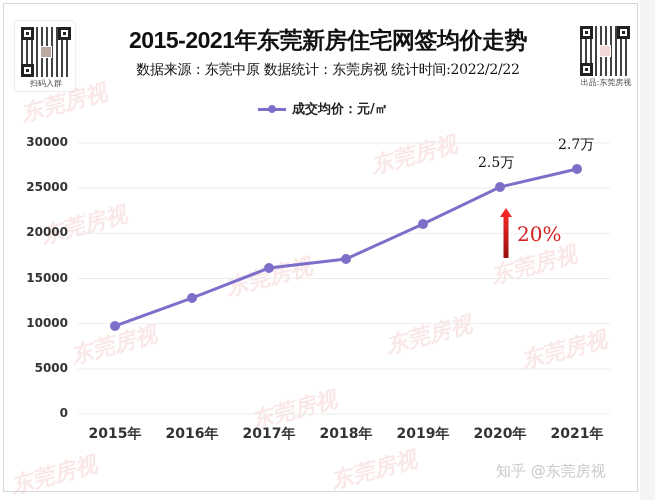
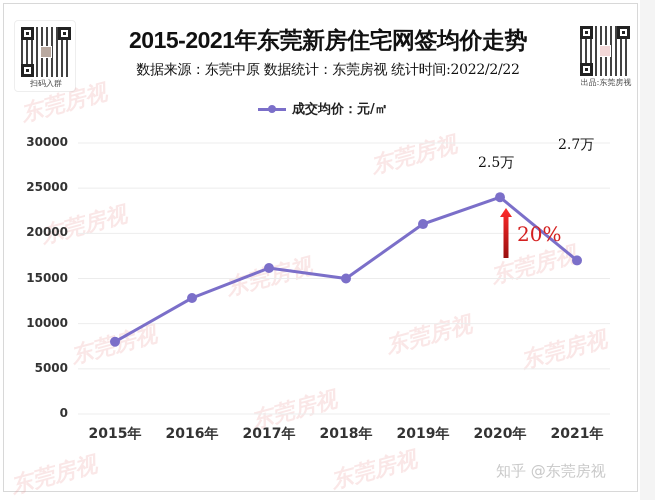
2015年: 10000 -> 8000
2018年: 17000 -> 15000
2020年: 25000 -> 24000
2021年: 27000 -> 17000
